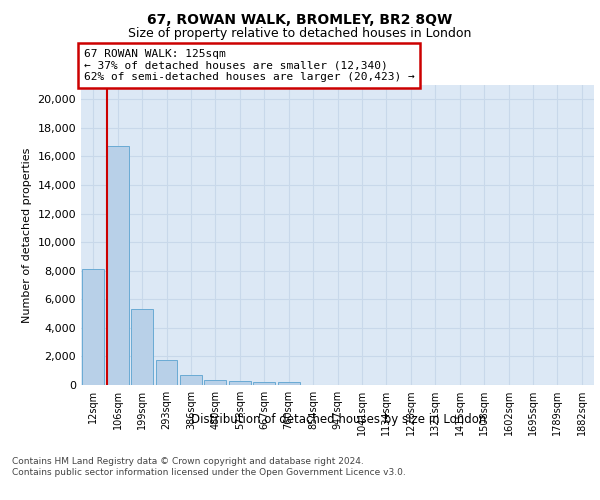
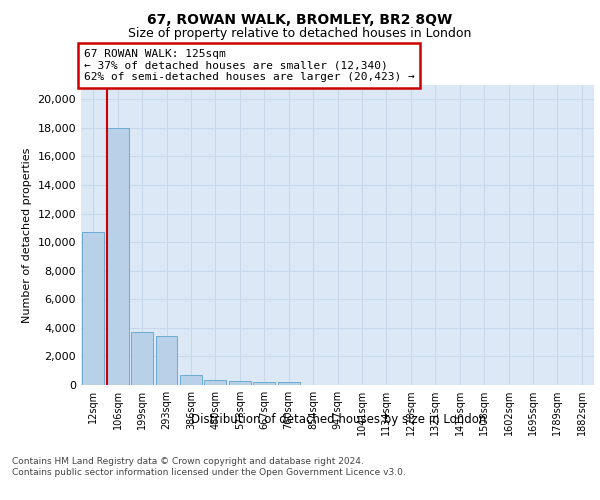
12sqm: 8,100 -> 10,700
106sqm: 16,700 -> 18,000
199sqm: 5,300 -> 3,700
293sqm: 1,800 -> 3,400
